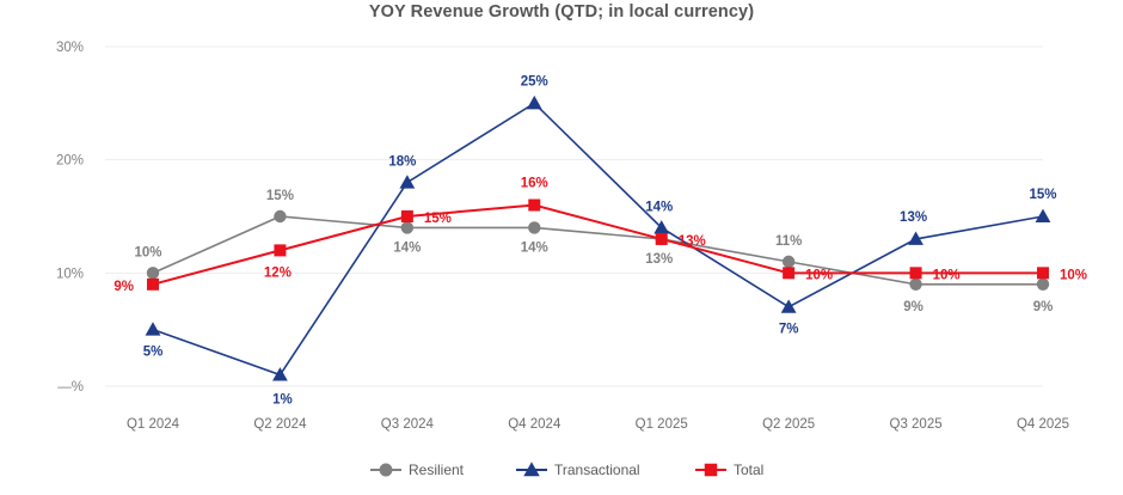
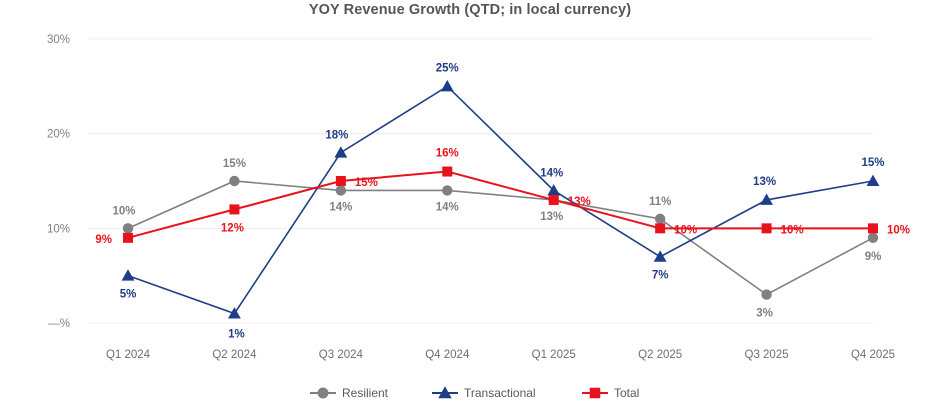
Resilient/Q3 2025: 9% -> 3%
